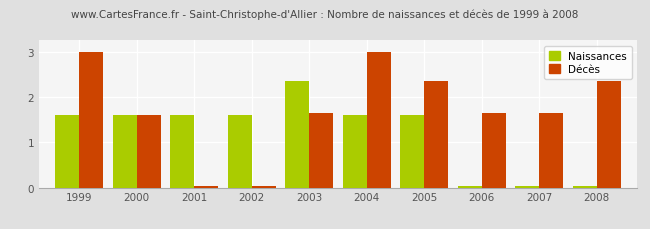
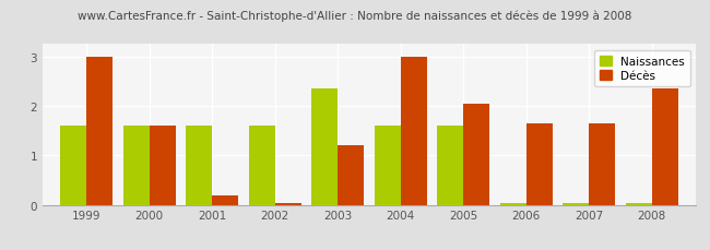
Décès/2001: 0.04 -> 0.20
Décès/2003: 1.65 -> 1.20
Décès/2005: 2.35 -> 2.05
